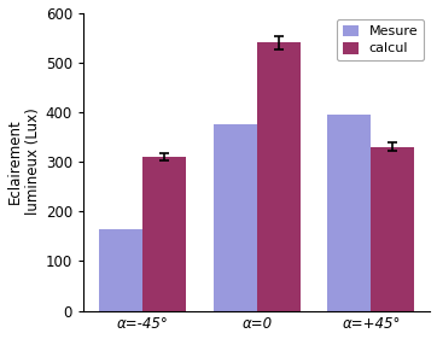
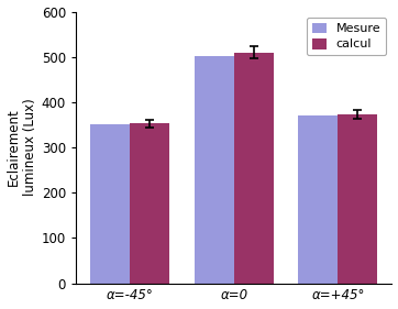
Mesure/α=-45°: 165 -> 350
calcul/α=-45°: 310 -> 353
Mesure/α=0: 375 -> 502
calcul/α=0: 540 -> 510
Mesure/α=+45°: 395 -> 370
calcul/α=+45°: 330 -> 373
